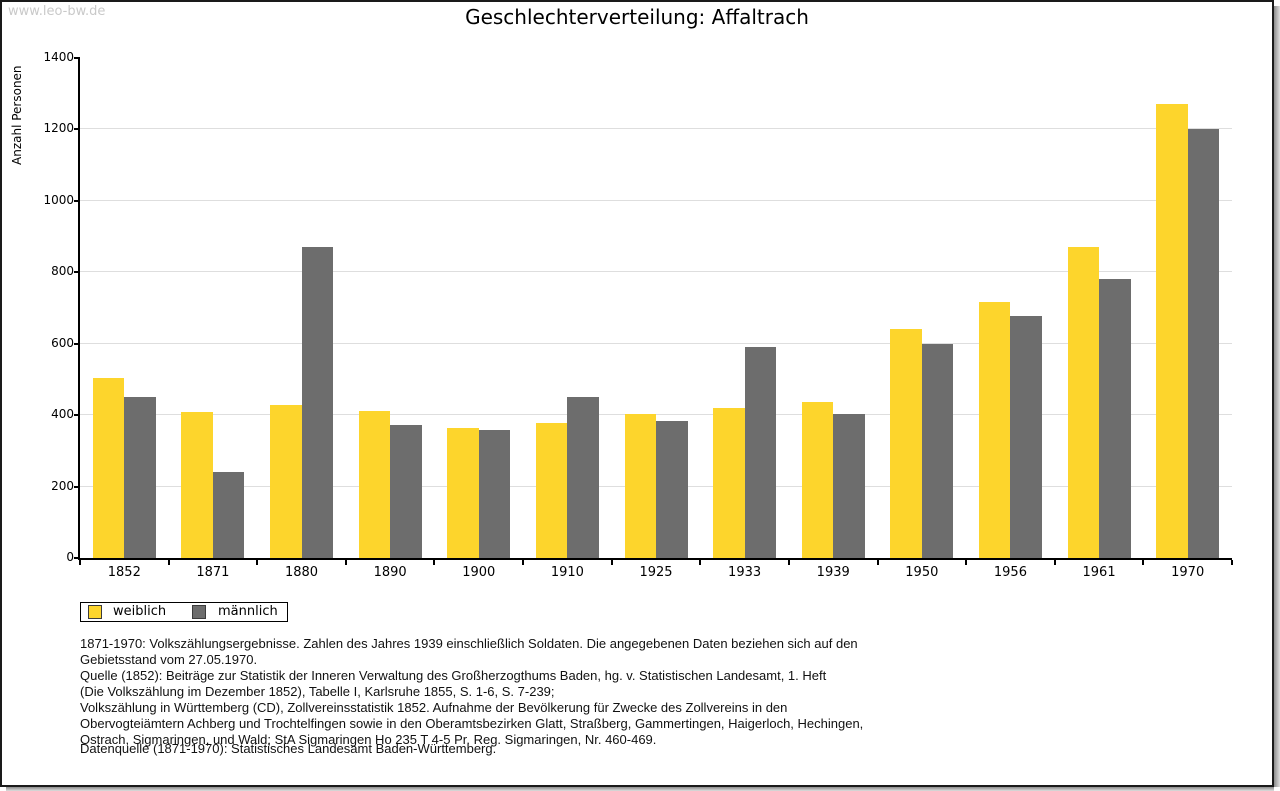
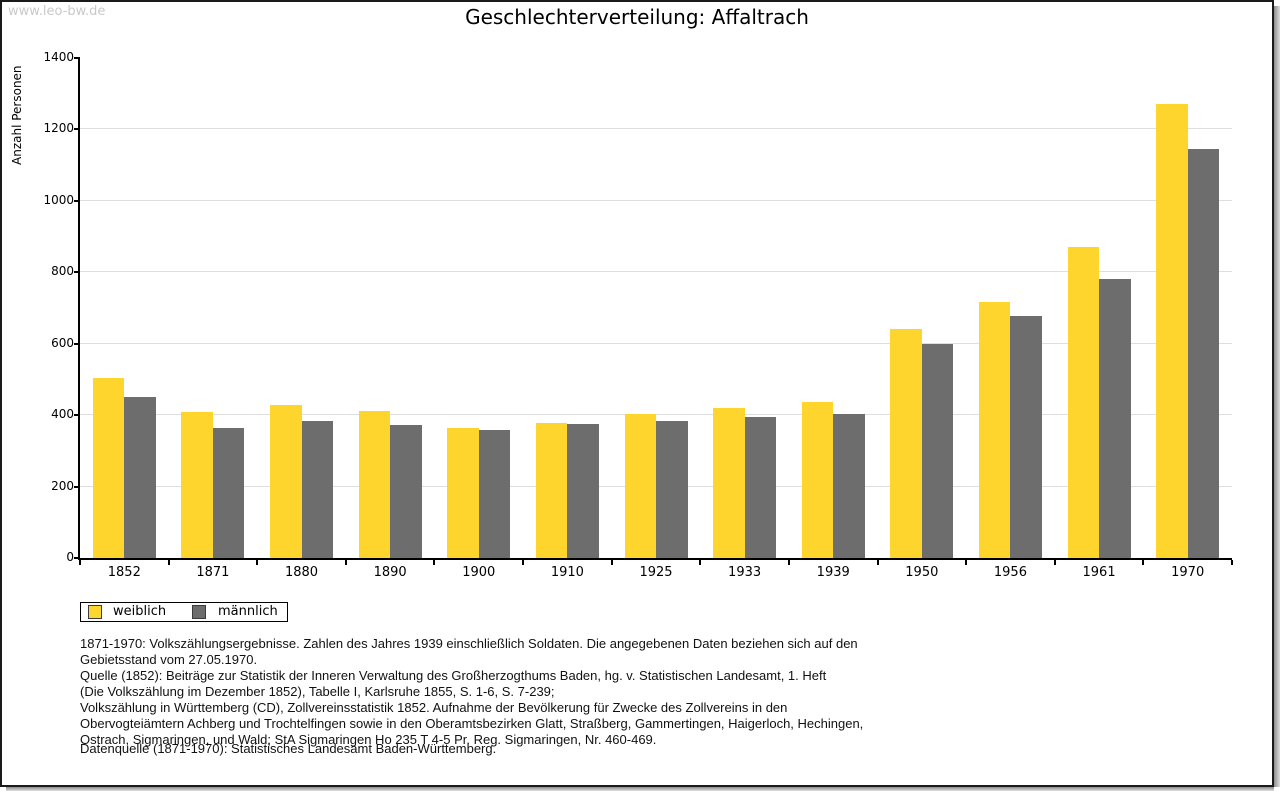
männlich/1871: 240 -> 360
männlich/1880: 870 -> 380
männlich/1910: 450 -> 380
männlich/1933: 590 -> 400
männlich/1970: 1200 -> 1140
